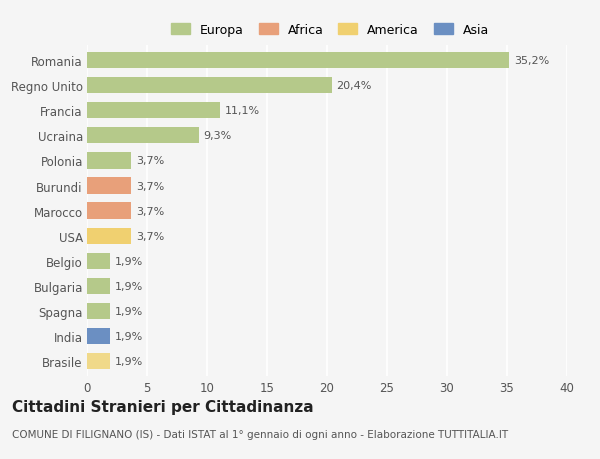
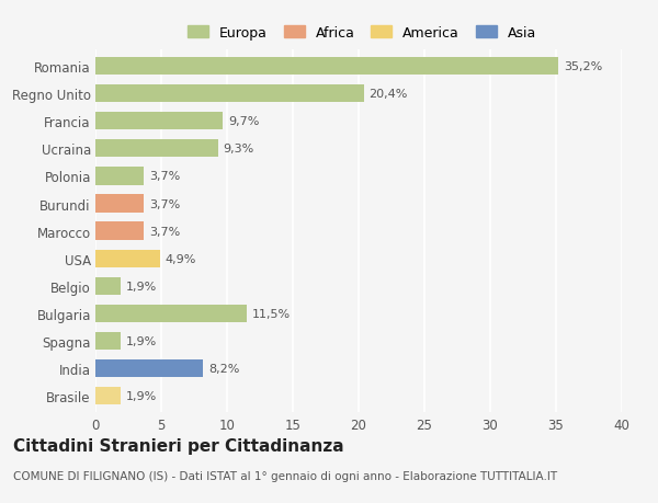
Francia: 11,1% -> 9,7%
USA: 3,7% -> 4,9%
Bulgaria: 1,9% -> 11,5%
India: 1,9% -> 8,2%
